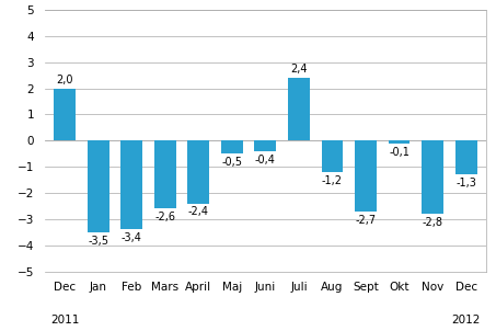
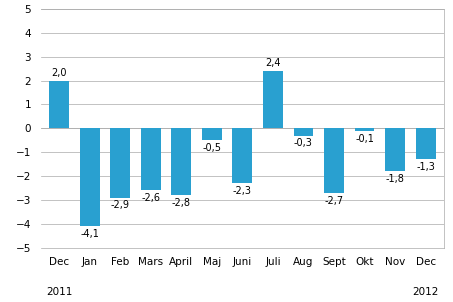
Jan: -3,5 -> -4,1
Feb: -3,4 -> -2,9
April: -2,4 -> -2,8
Juni: -0,4 -> -2,3
Aug: -1,2 -> -0,3
Nov: -2,8 -> -1,8
